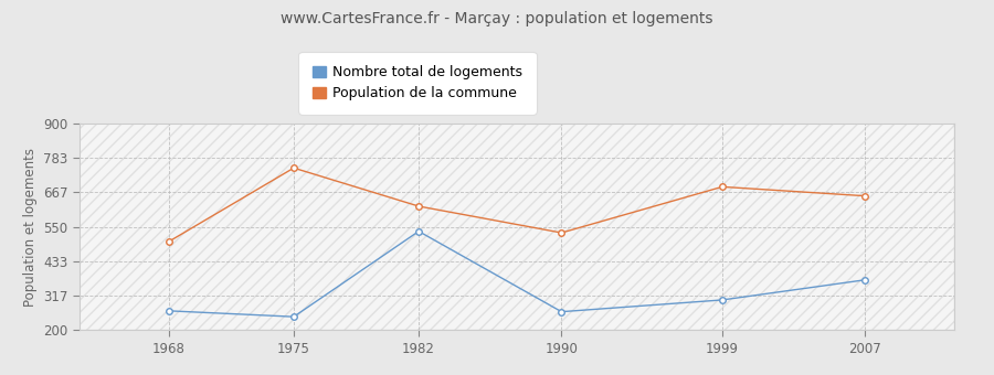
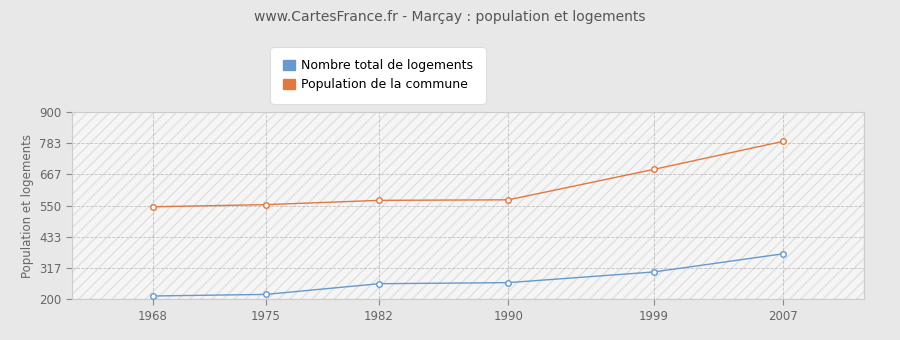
Nombre total de logements/1968: 265 -> 212
Population de la commune/1968: 500 -> 546
Nombre total de logements/1975: 245 -> 218
Population de la commune/1975: 750 -> 554
Nombre total de logements/1982: 535 -> 258
Population de la commune/1982: 620 -> 570
Population de la commune/1990: 530 -> 572
Population de la commune/2007: 655 -> 791
